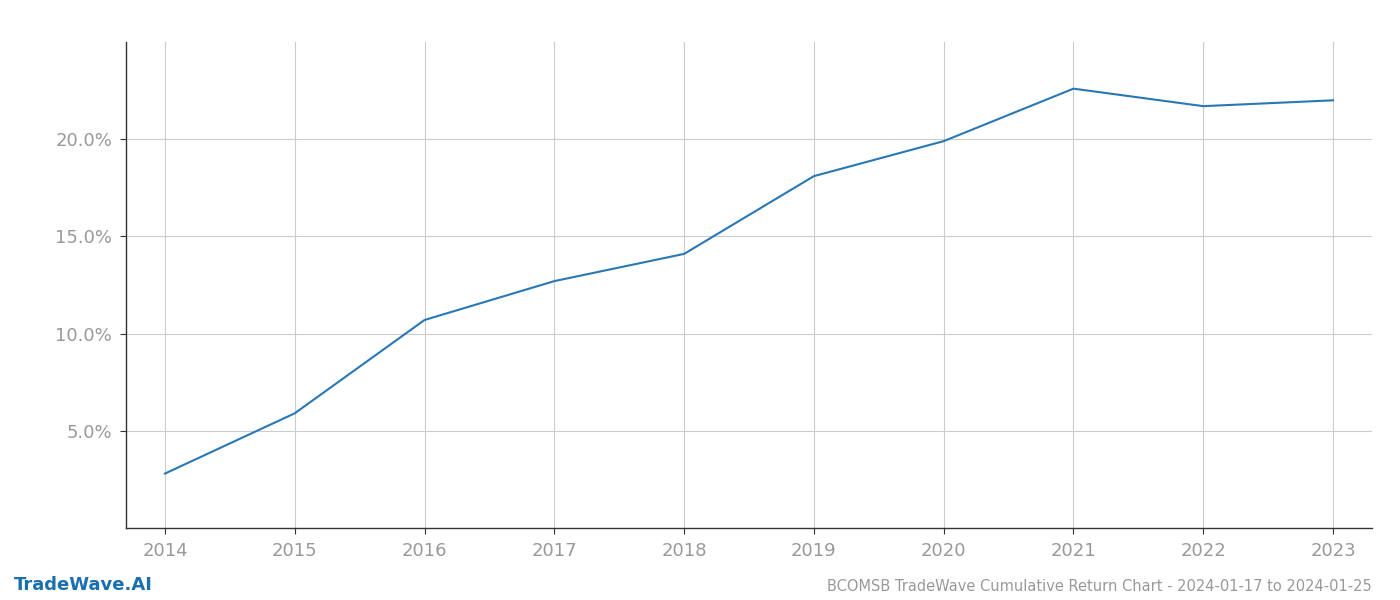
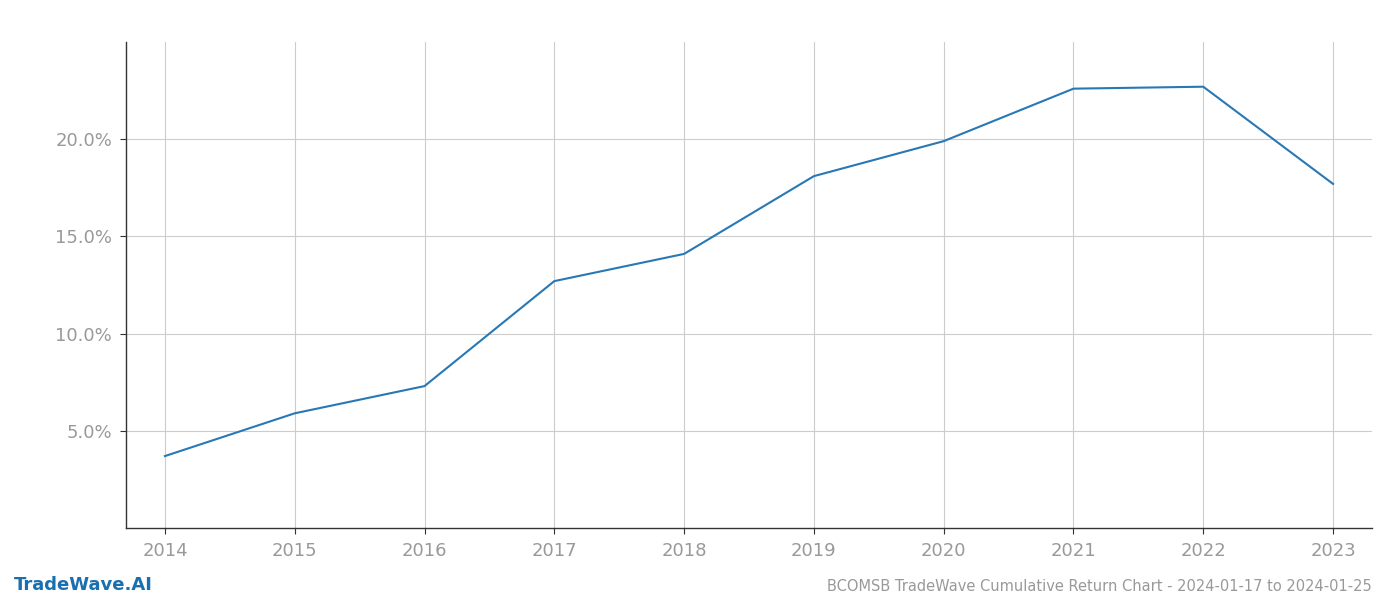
2014: 2.8% -> 3.7%
2016: 10.7% -> 7.3%
2022: 21.7% -> 22.7%
2023: 22.0% -> 17.7%
